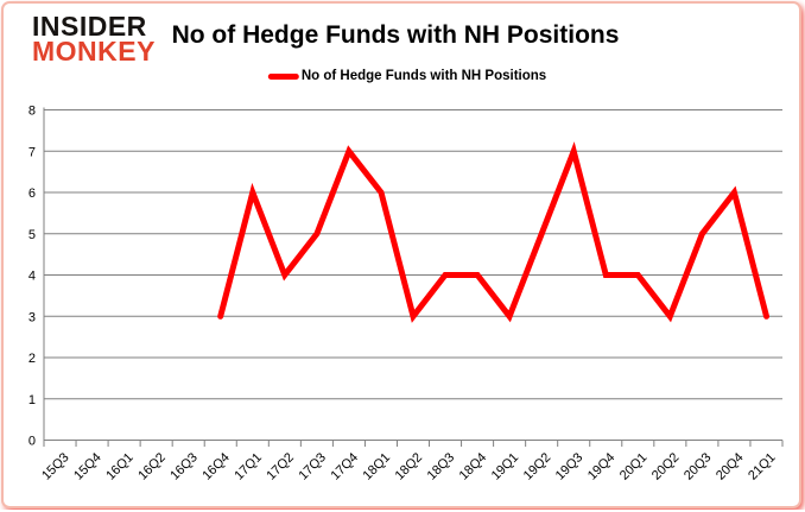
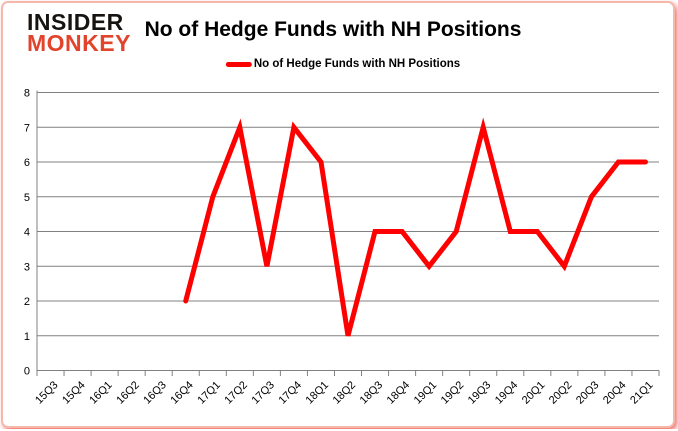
16Q4: 3 -> 2
17Q1: 6 -> 5
17Q2: 4 -> 7
17Q3: 5 -> 3
18Q2: 3 -> 1
19Q2: 5 -> 4
21Q1: 3 -> 6
